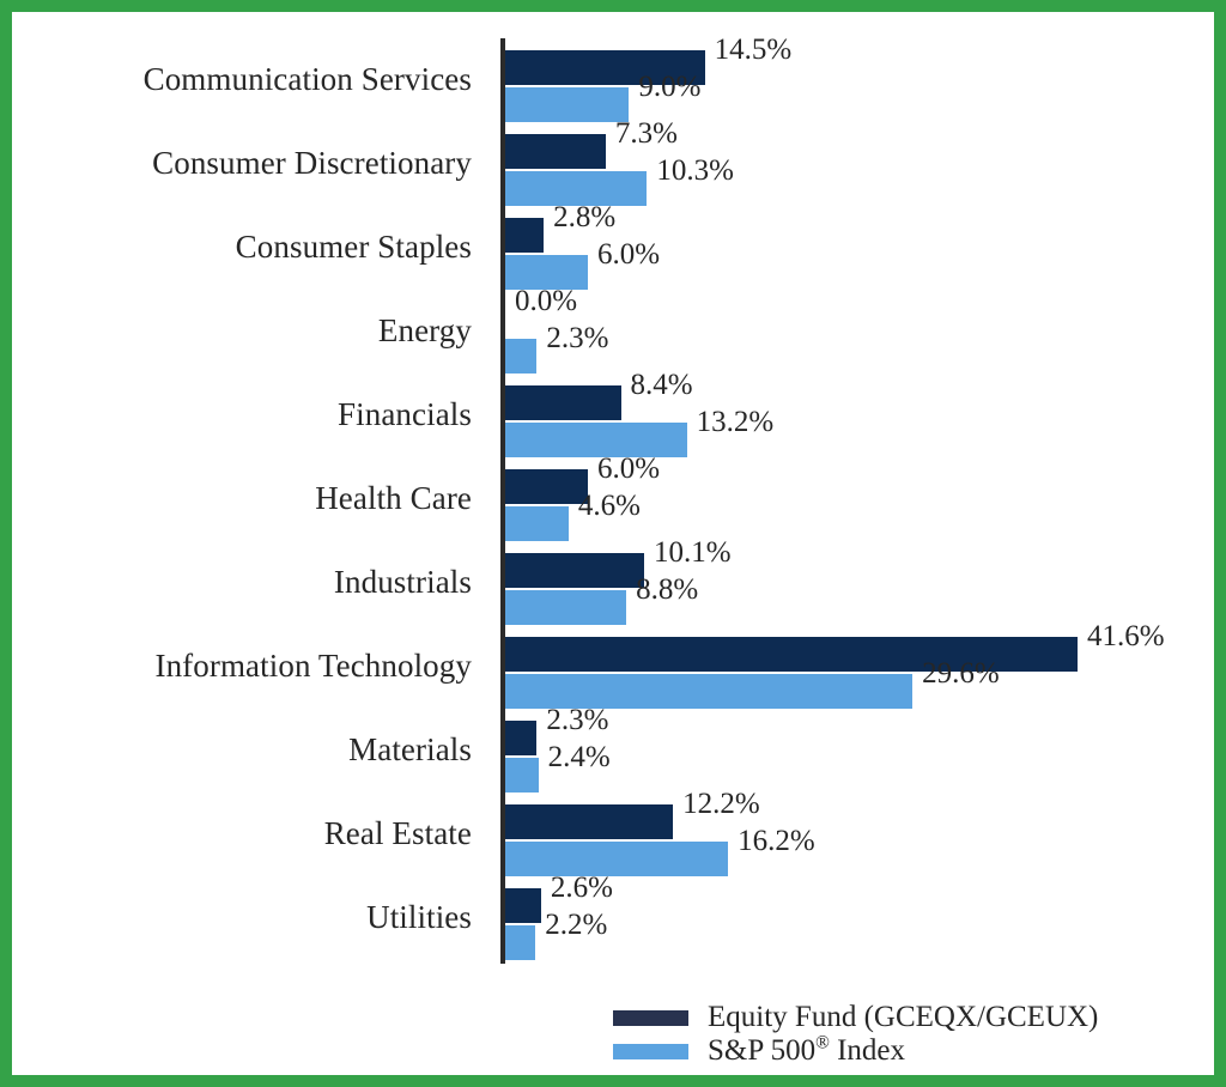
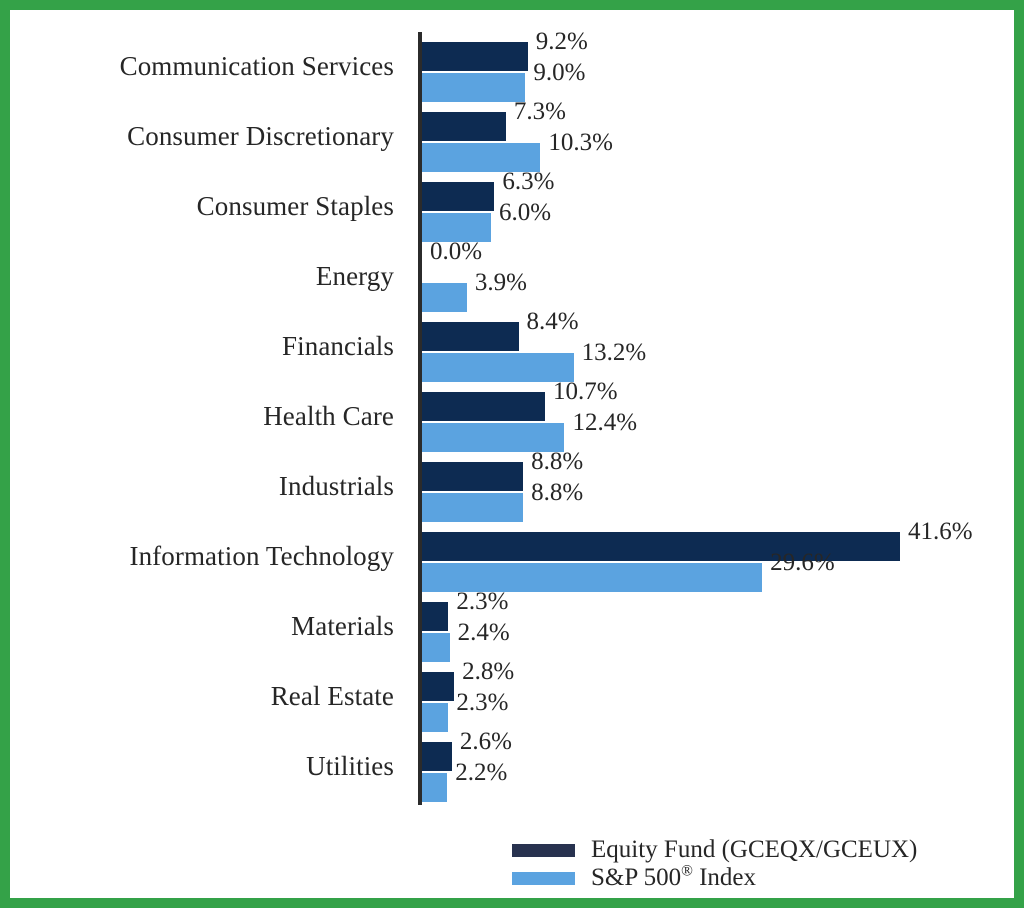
Equity Fund (GCEQX/GCEUX)/Communication Services: 14.5% -> 9.2%
Equity Fund (GCEQX/GCEUX)/Consumer Staples: 2.8% -> 6.3%
S&P 500® Index/Energy: 2.3% -> 3.9%
Equity Fund (GCEQX/GCEUX)/Health Care: 6.0% -> 10.7%
S&P 500® Index/Health Care: 4.6% -> 12.4%
Equity Fund (GCEQX/GCEUX)/Industrials: 10.1% -> 8.8%
Equity Fund (GCEQX/GCEUX)/Real Estate: 12.2% -> 2.8%
S&P 500® Index/Real Estate: 16.2% -> 2.3%
